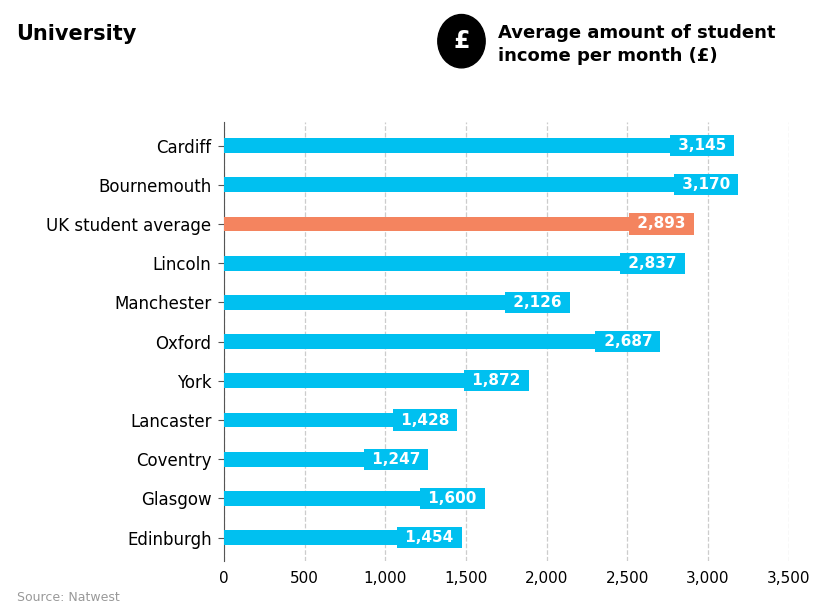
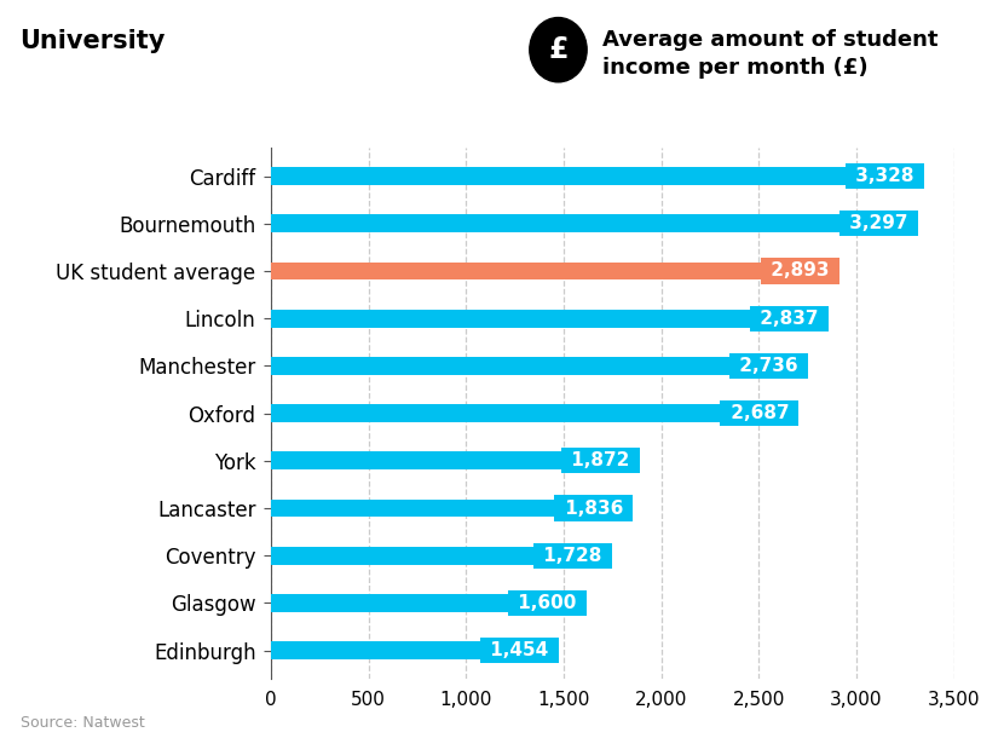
Cardiff: 3,145 -> 3,328
Bournemouth: 3,170 -> 3,297
Manchester: 2,126 -> 2,736
Lancaster: 1,428 -> 1,836
Coventry: 1,247 -> 1,728
